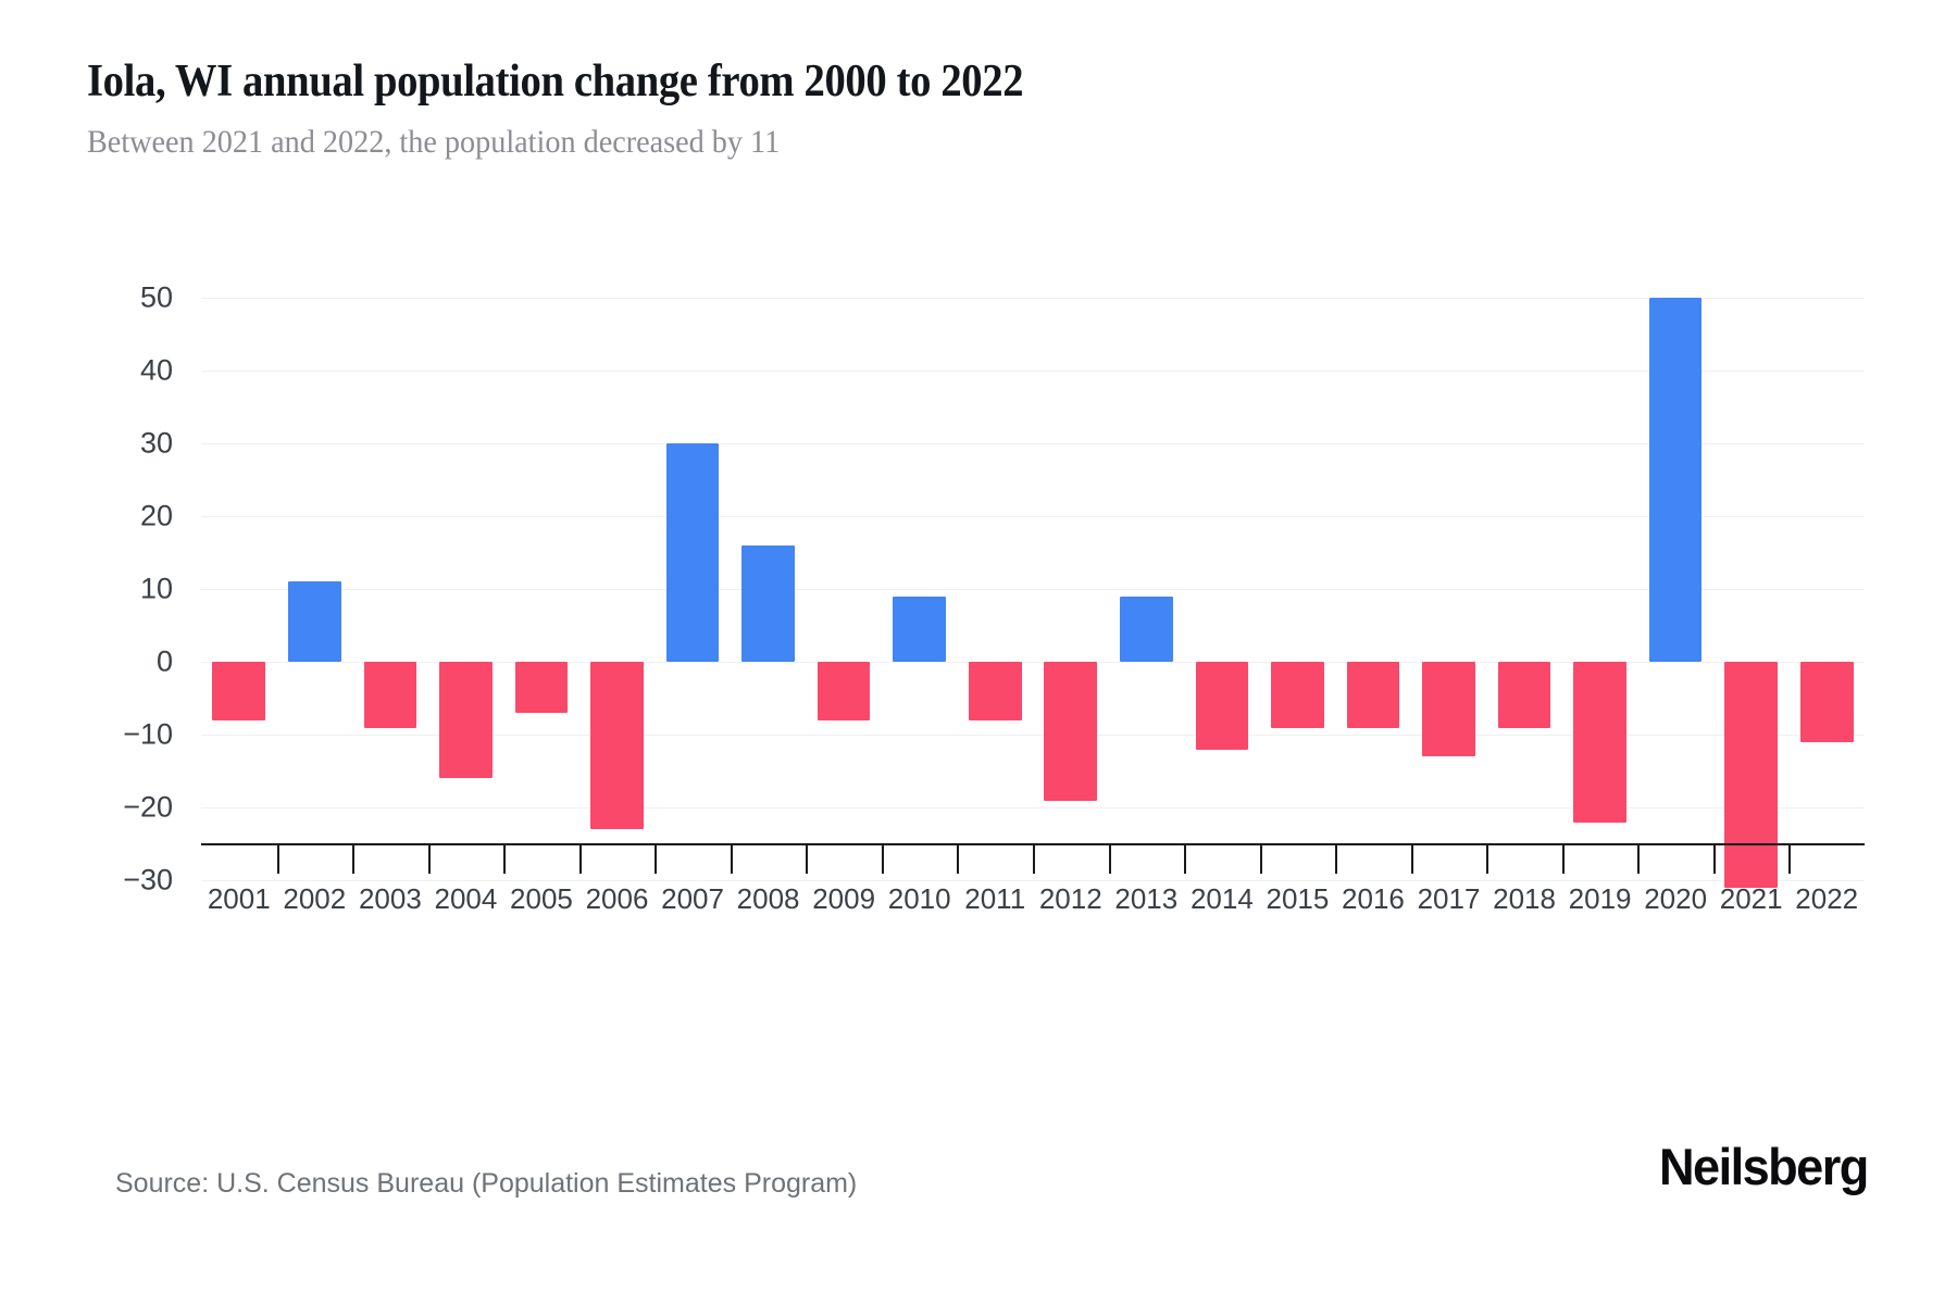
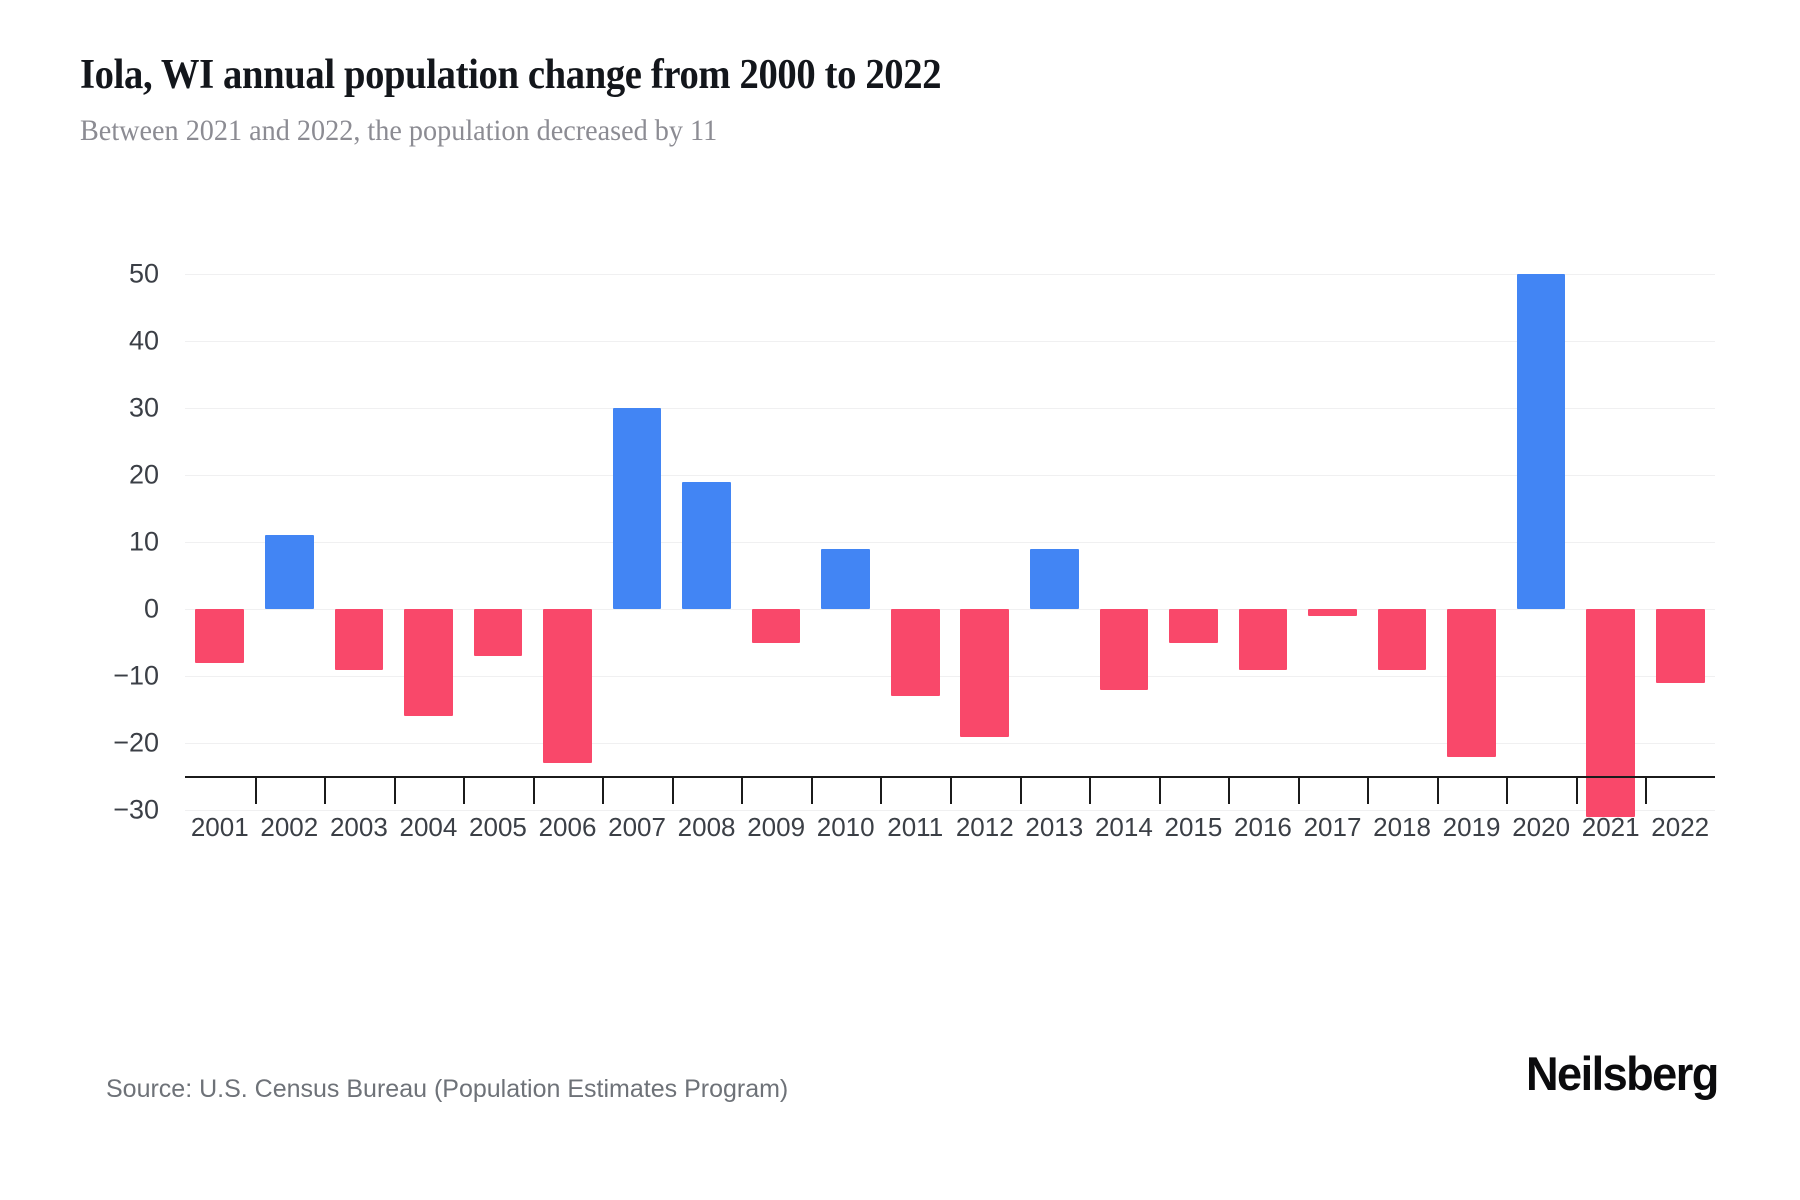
2008: 16 -> 19
2009: -8 -> -5
2011: -8 -> -13
2015: -9 -> -5
2017: -13 -> -1
